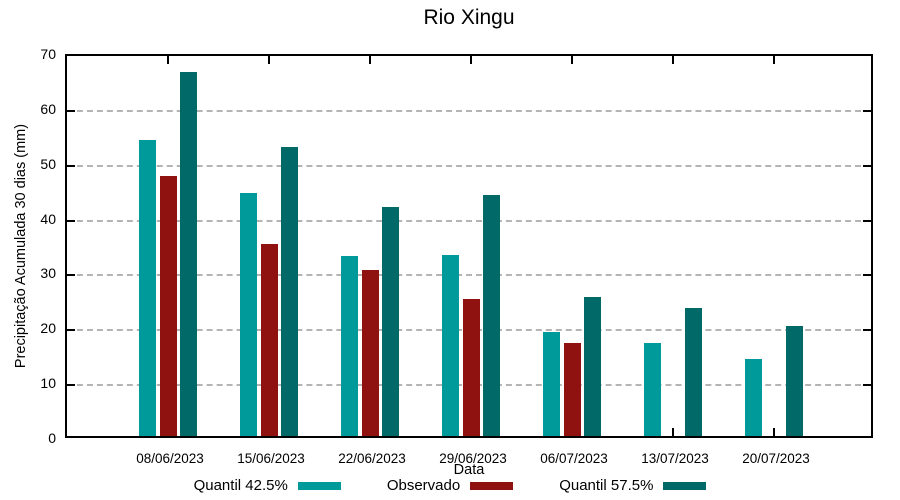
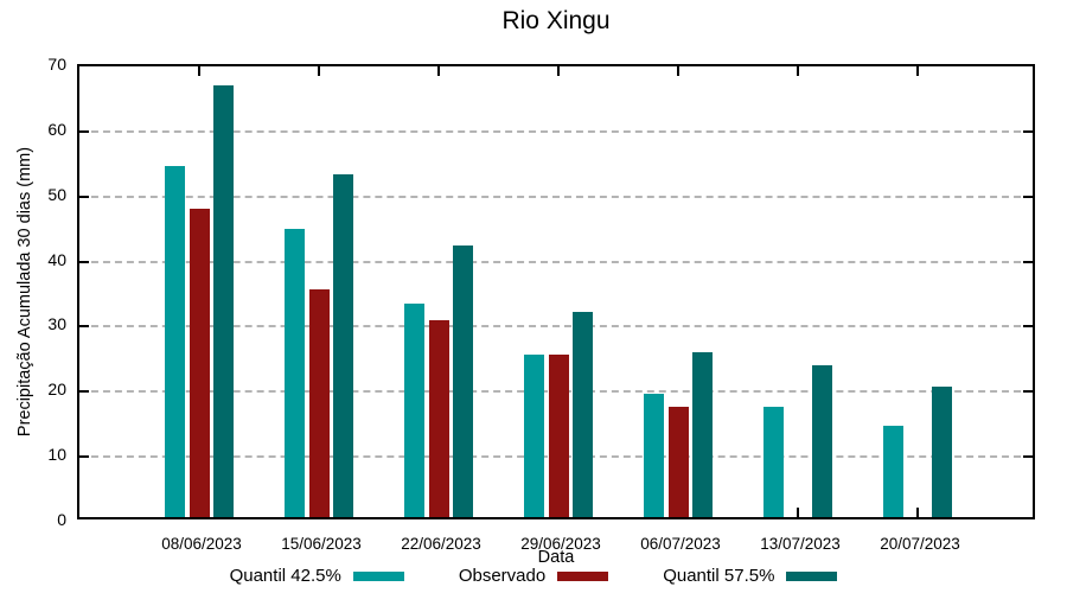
Quantil 42.5%/29/06/2023: 33 -> 25
Quantil 57.5%/29/06/2023: 44 -> 32
